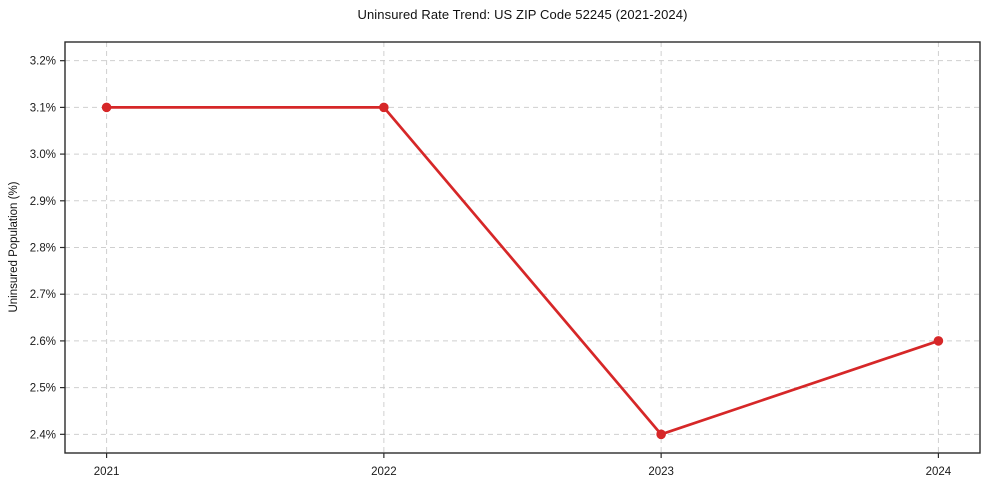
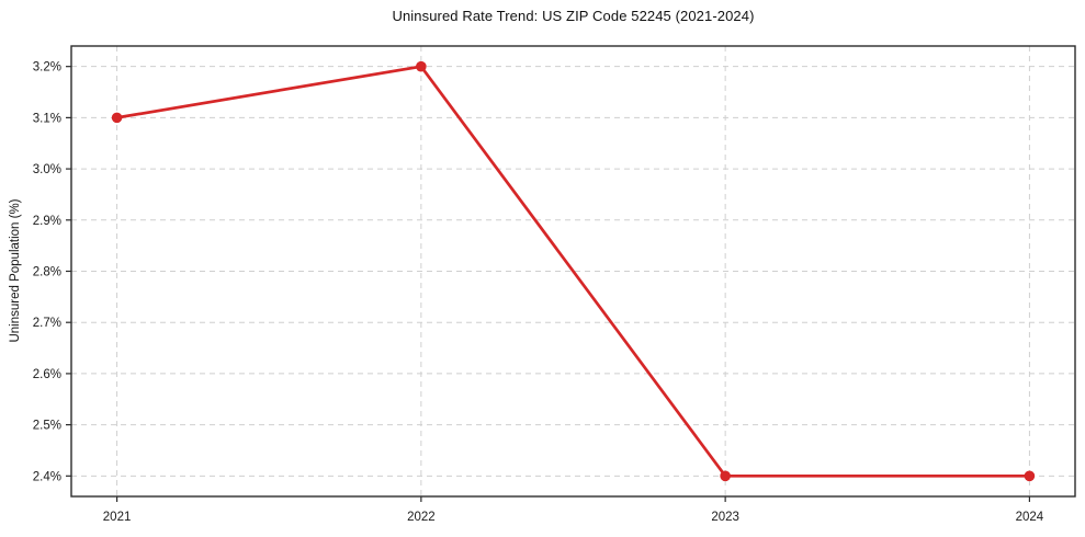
2022: 3.1% -> 3.2%
2024: 2.6% -> 2.4%
